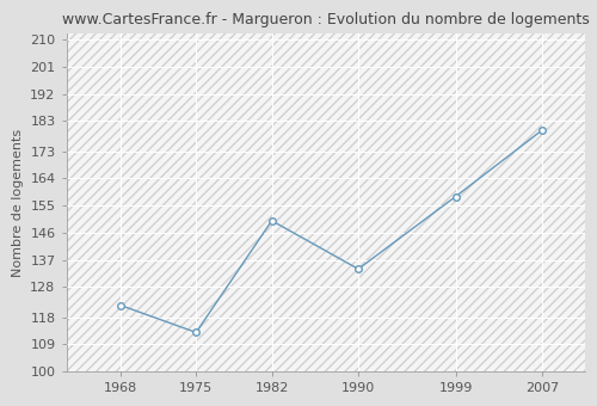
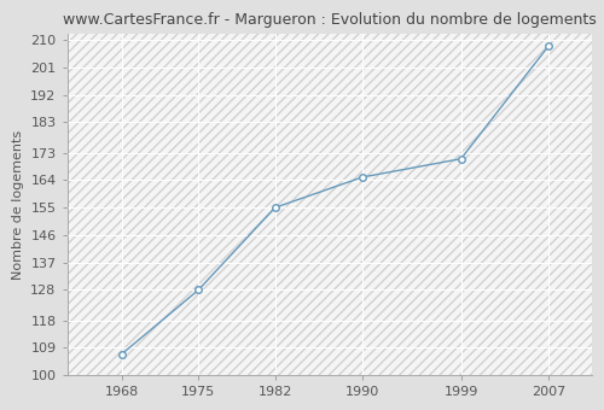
1968: 122 -> 107
1975: 113 -> 128
1982: 150 -> 155
1990: 134 -> 165
1999: 158 -> 171
2007: 180 -> 208
